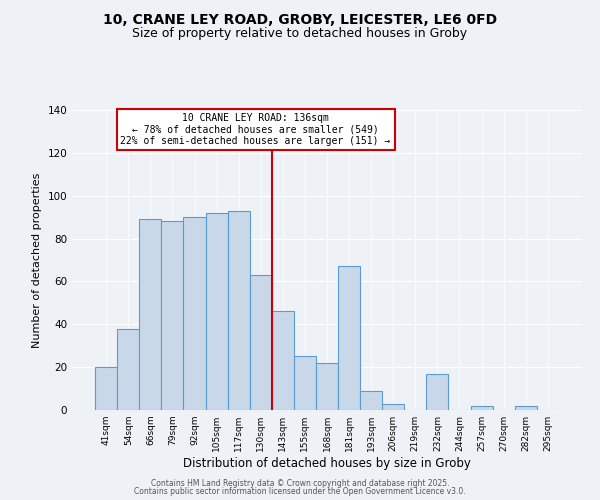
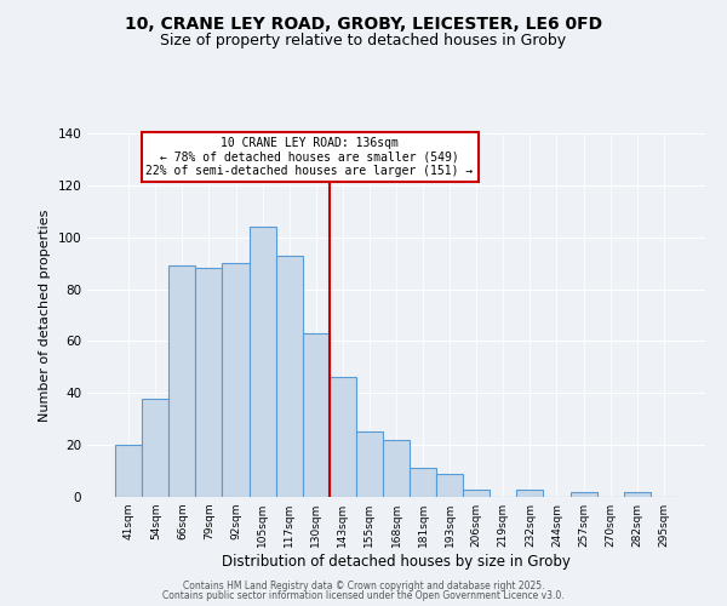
105sqm: 92 -> 104
181sqm: 67 -> 11
232sqm: 17 -> 3
